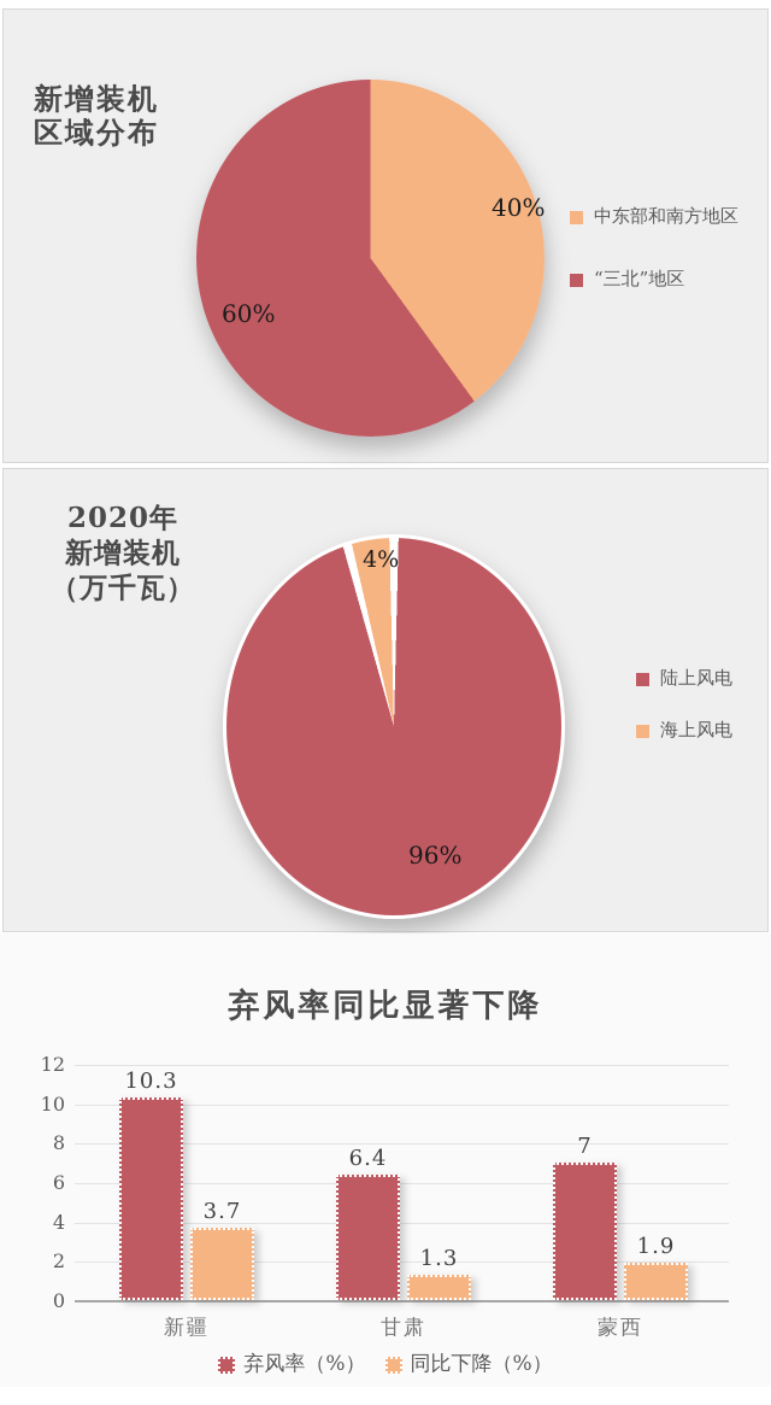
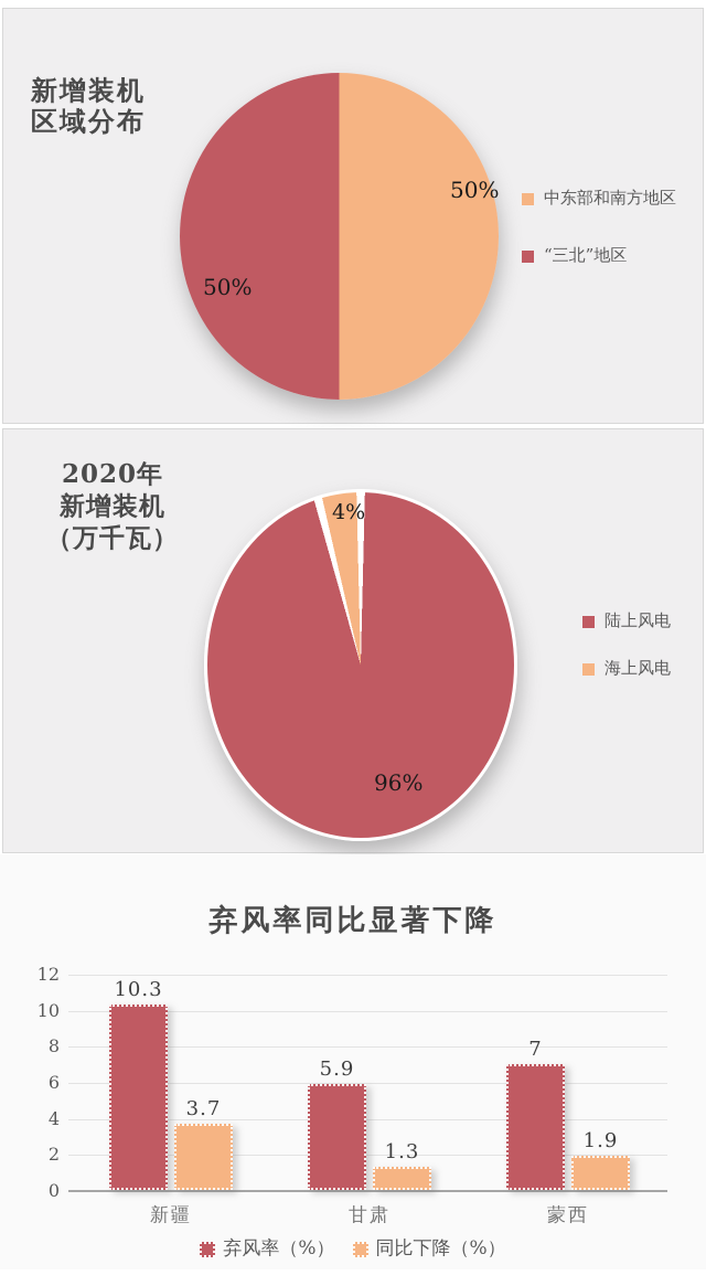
新增装机区域分布/中东部和南方地区: 40% -> 50%
新增装机区域分布/“三北”地区: 60% -> 50%
弃风率同比显著下降/弃风率（%）/甘肃: 6.4 -> 5.9
